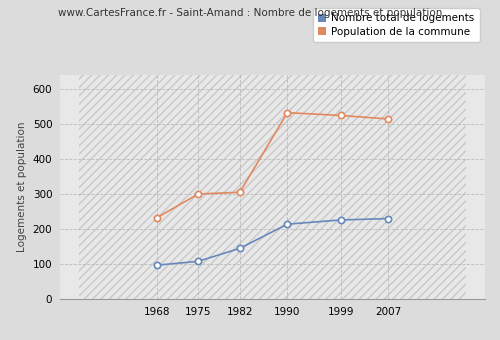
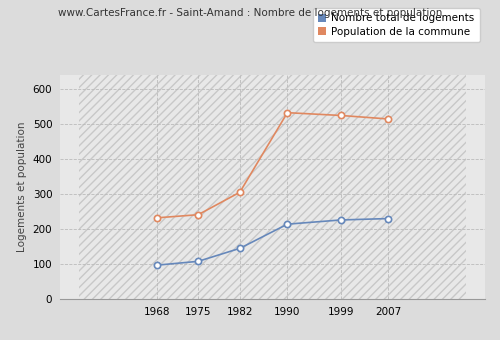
Population de la commune/1975: 300 -> 241
